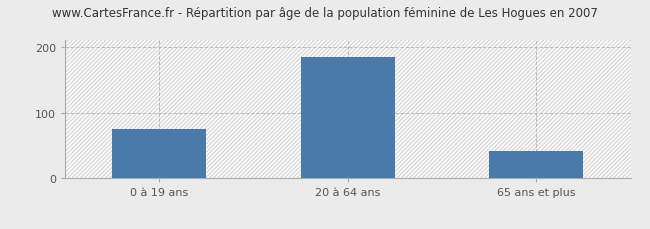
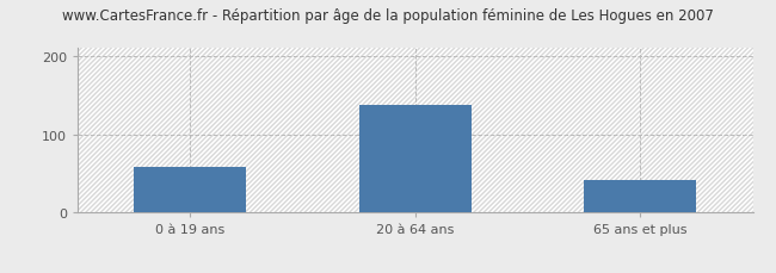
0 à 19 ans: 75 -> 58
20 à 64 ans: 185 -> 138
